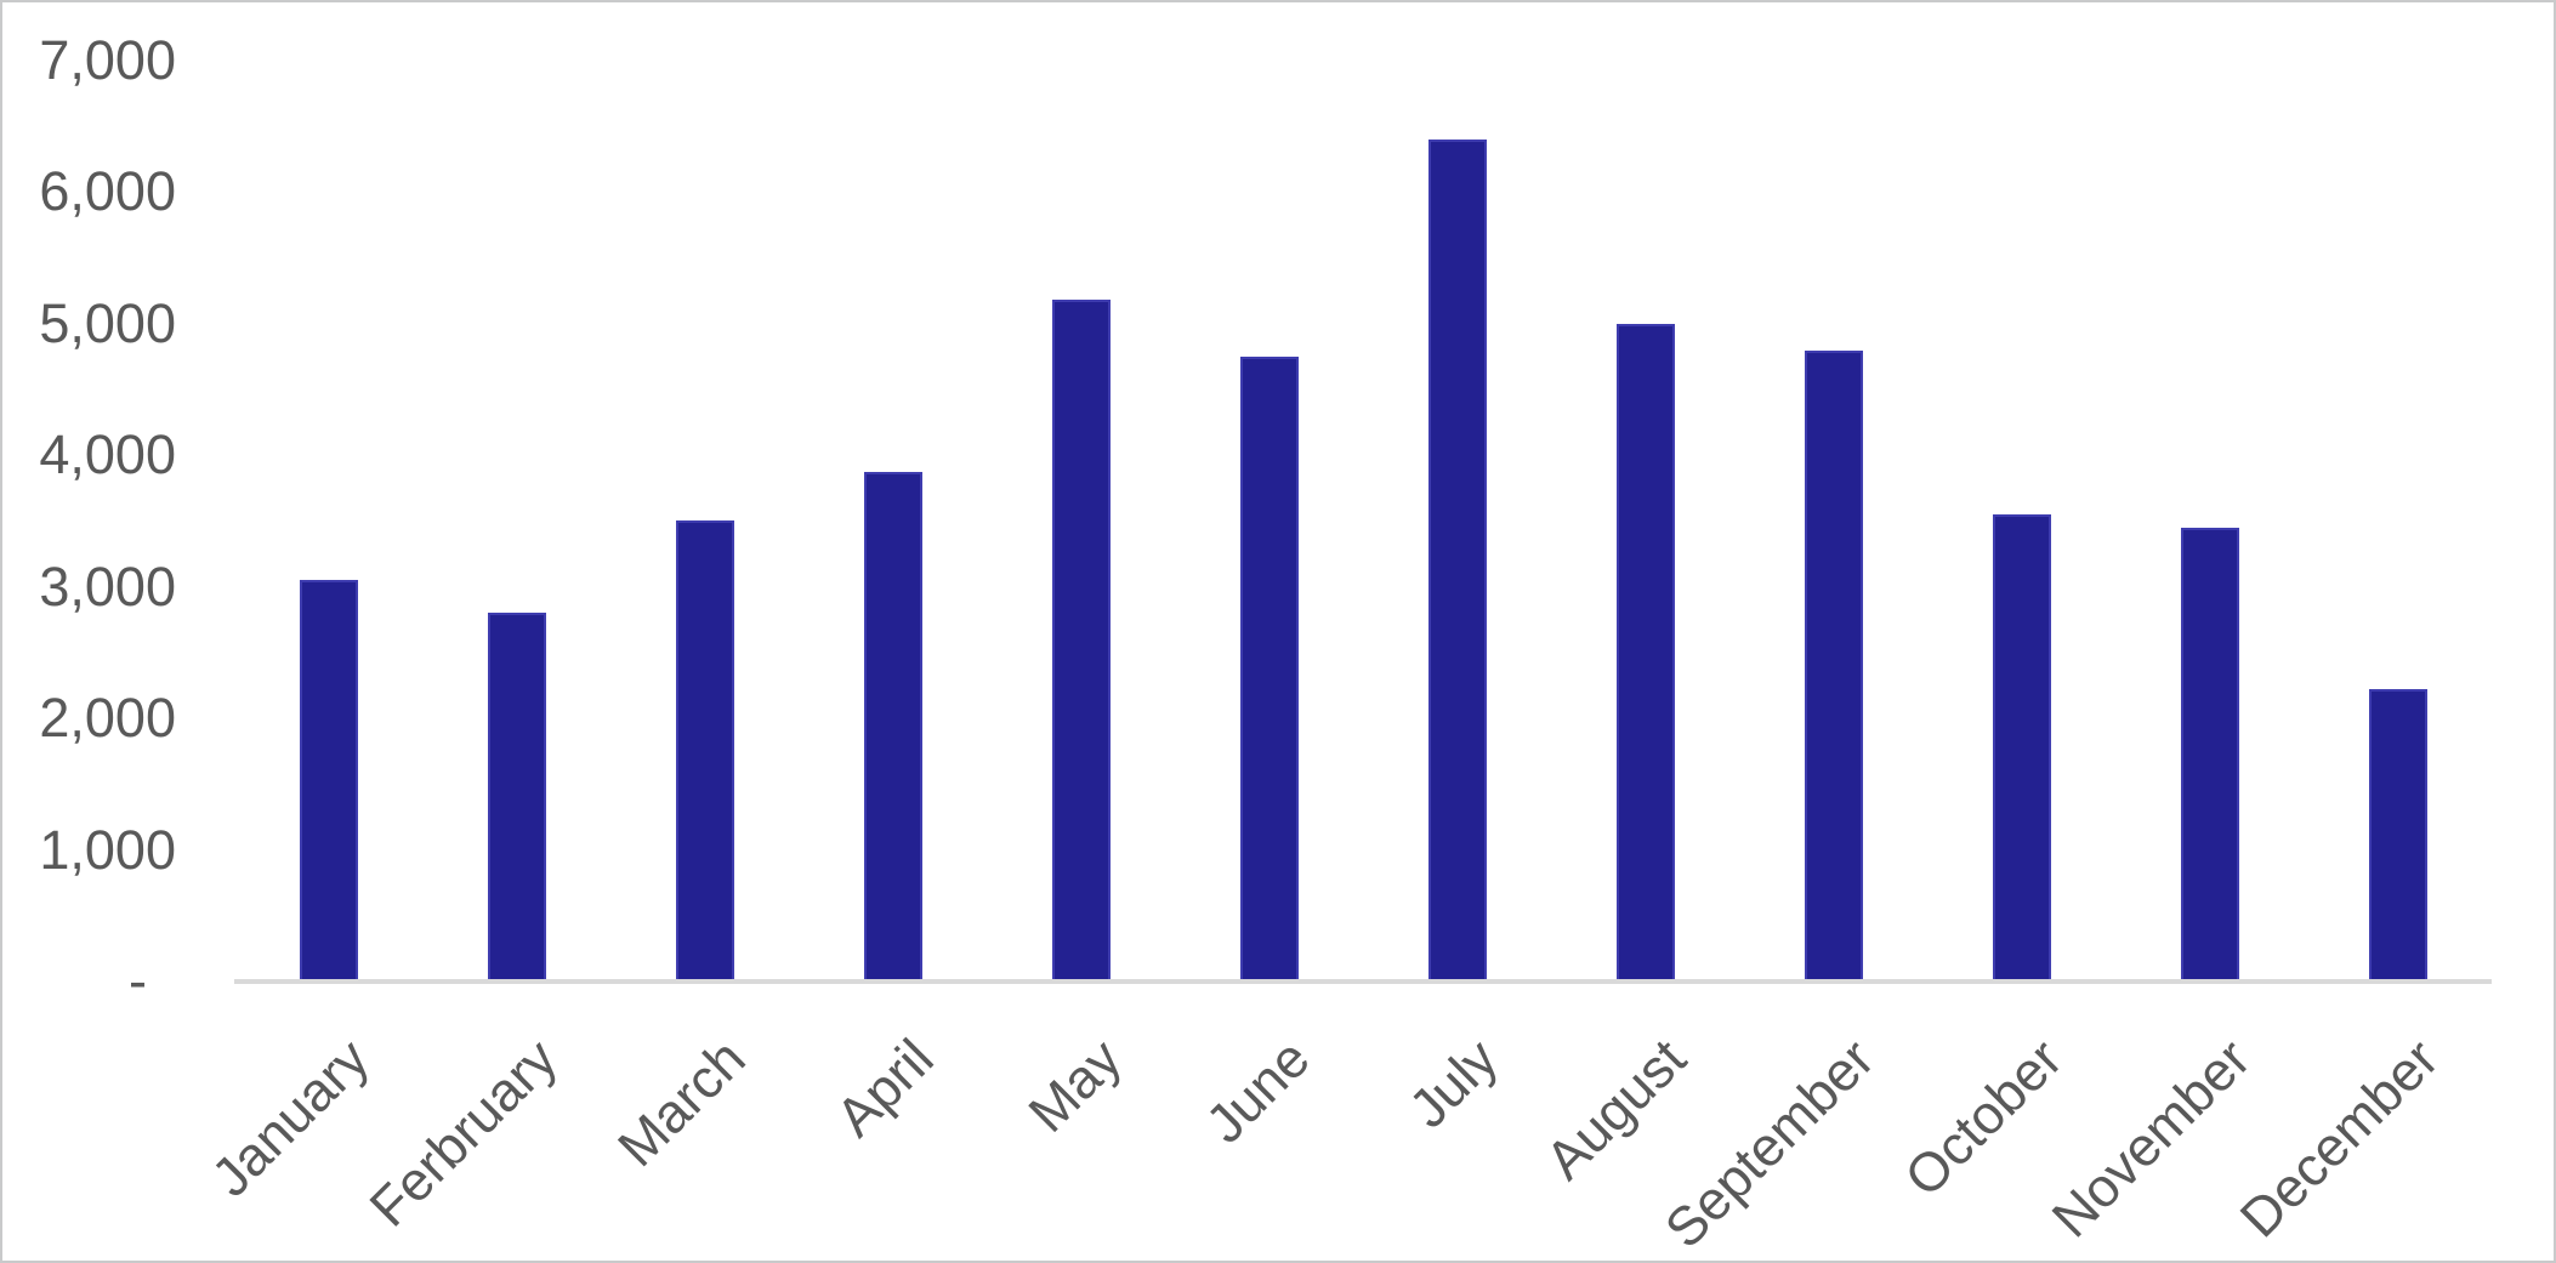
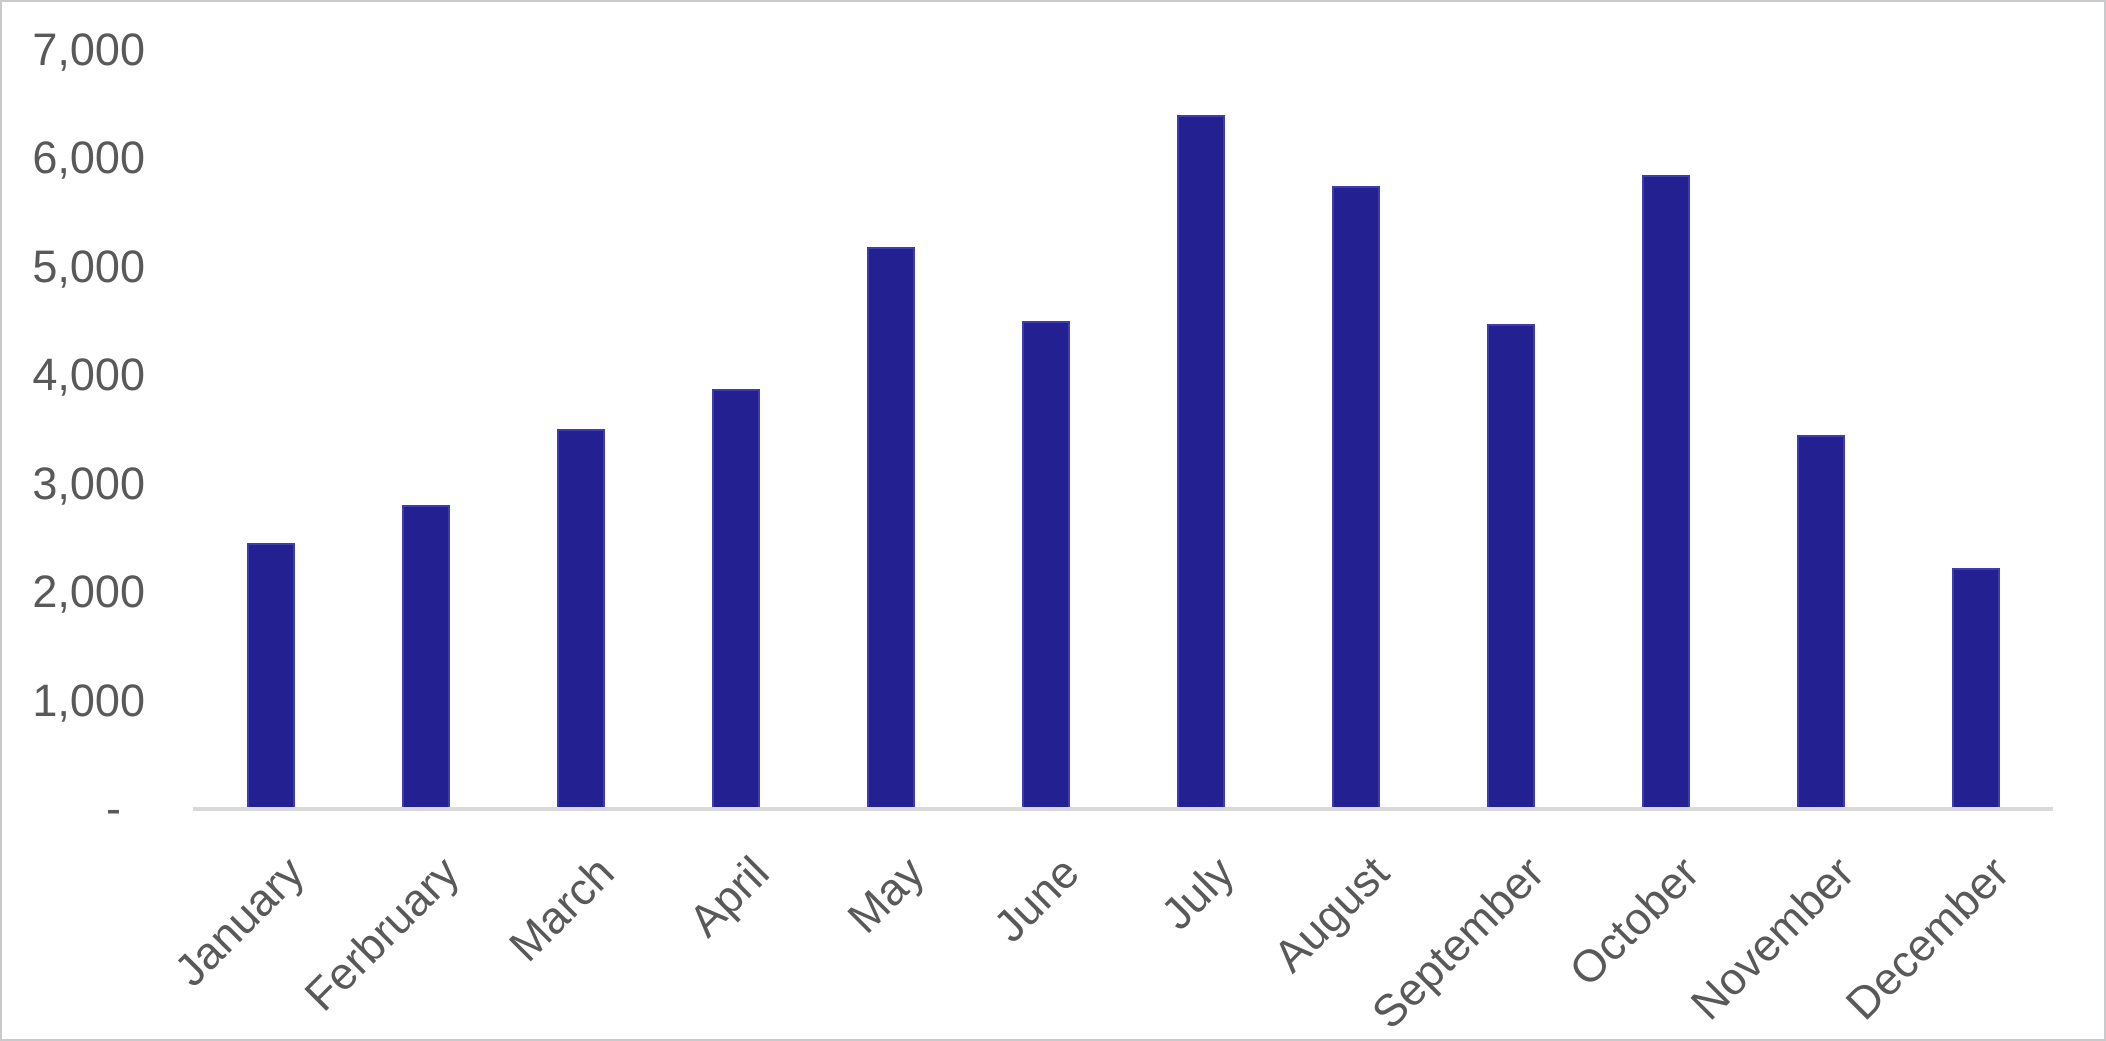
January: 3050 -> 2450
June: 4750 -> 4500
August: 5000 -> 5750
September: 4800 -> 4470
October: 3550 -> 5850
